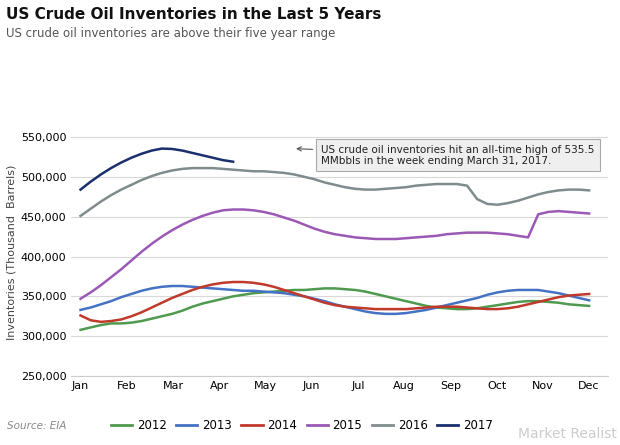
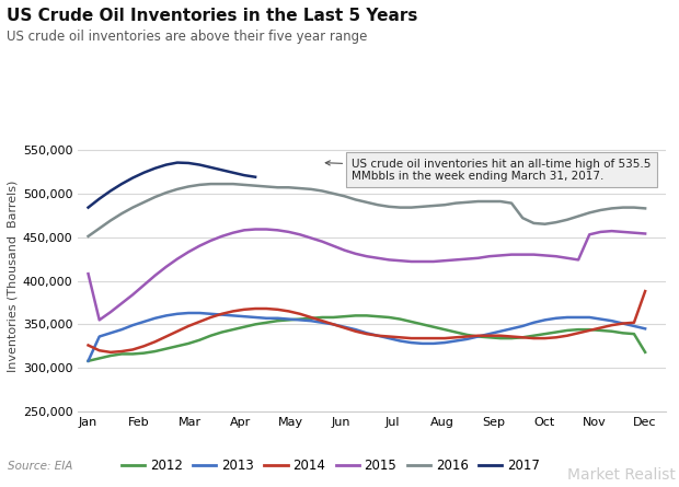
2013/Jan: 333,000 -> 308,000
2015/Jan: 347,000 -> 408,000
2012/Dec: 338,000 -> 318,000
2014/Dec: 353,000 -> 388,000
